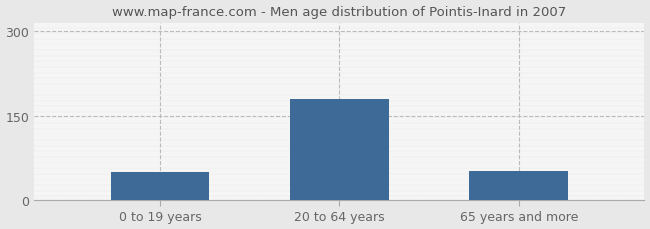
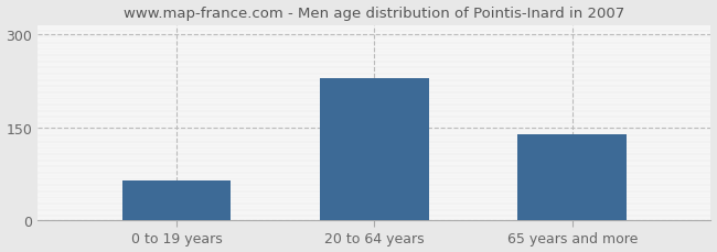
0 to 19 years: 50 -> 64
20 to 64 years: 180 -> 230
65 years and more: 52 -> 138
